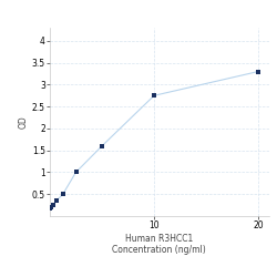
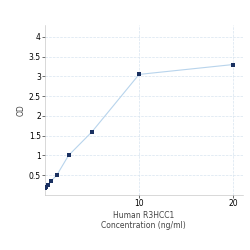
10: 2.75 -> 3.05
